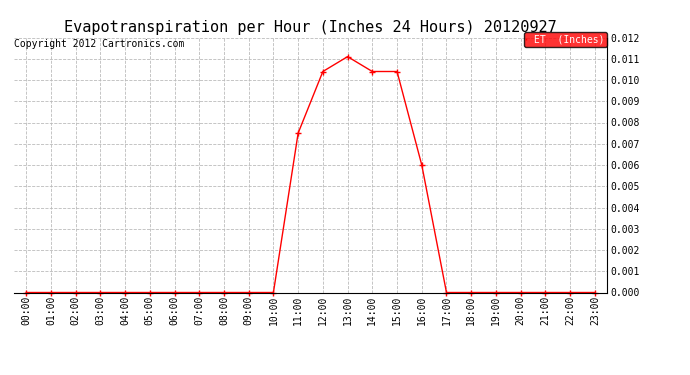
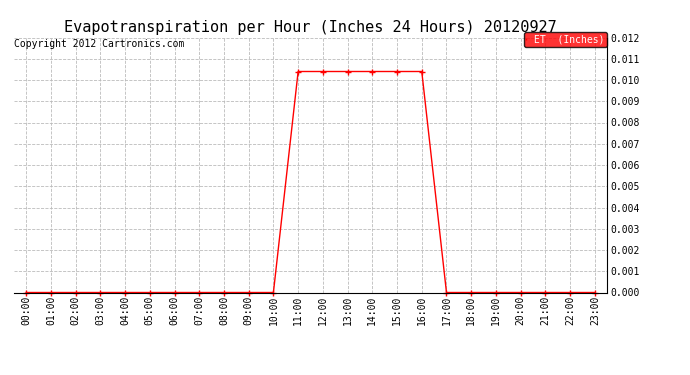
11:00: 0.0075 -> 0.0104
13:00: 0.0111 -> 0.0104
16:00: 0.0060 -> 0.0104
